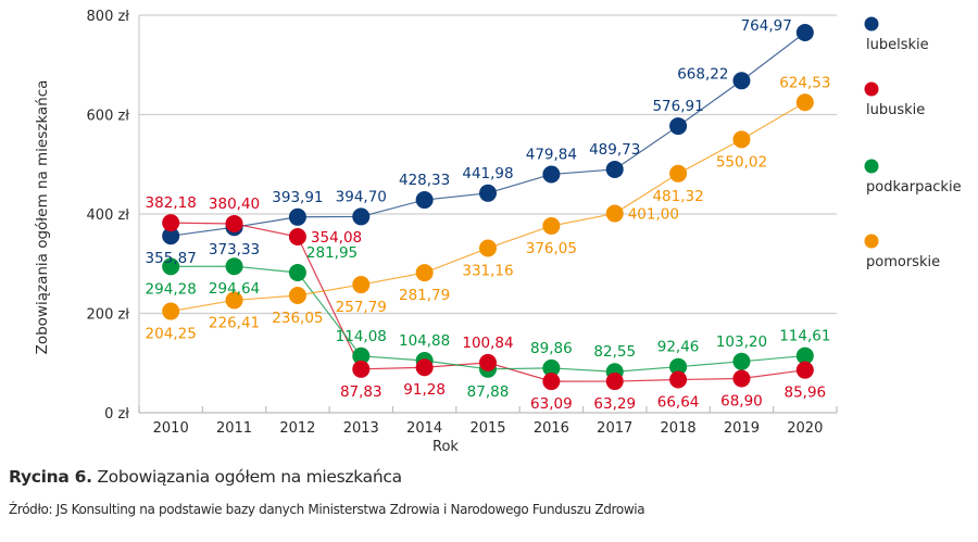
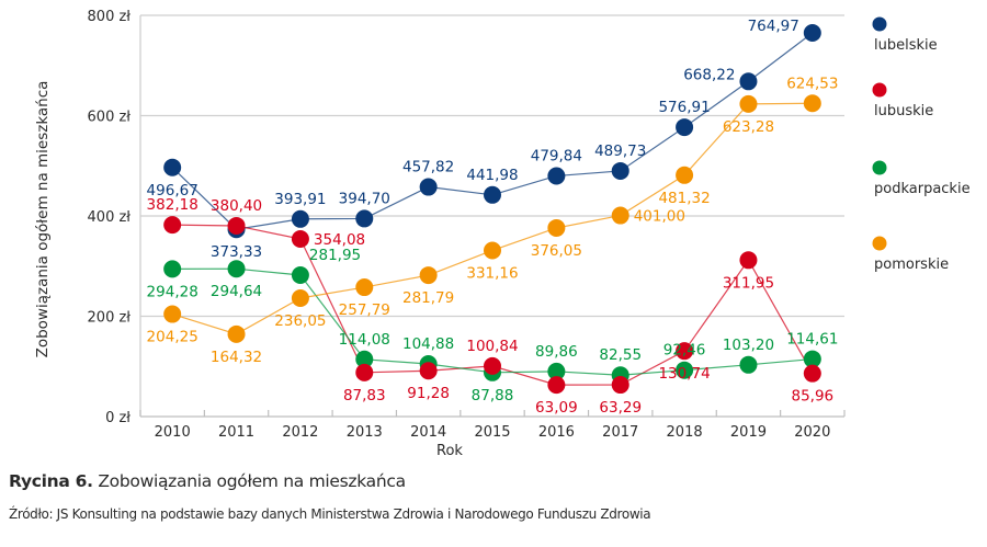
lubelskie/2010: 355,87 -> 496,67
pomorskie/2011: 226,41 -> 164,32
lubelskie/2014: 428,33 -> 457,82
lubuskie/2018: 66,64 -> 130,74
lubuskie/2019: 68,90 -> 311,95
pomorskie/2019: 550,02 -> 623,28
